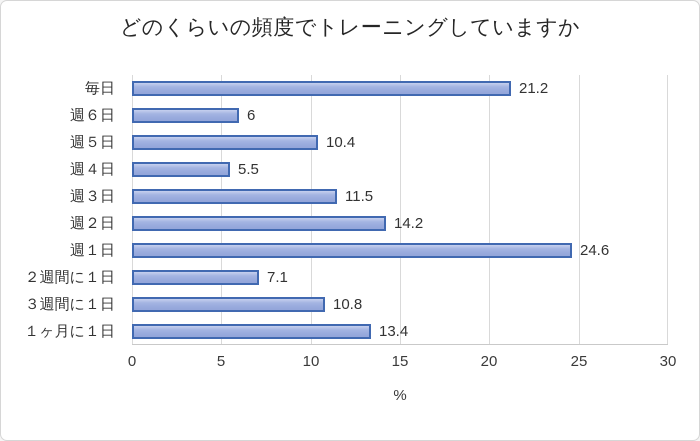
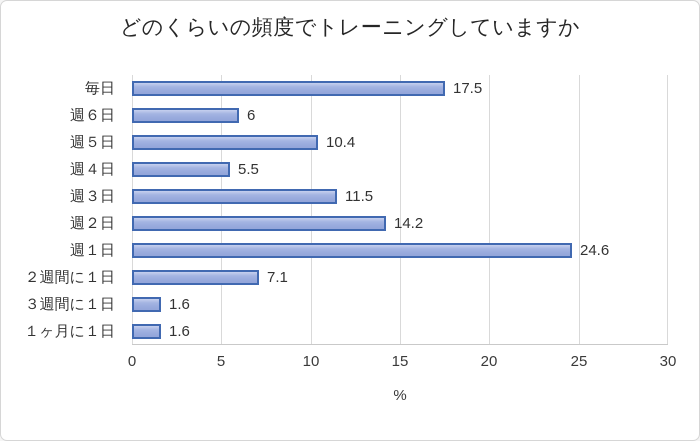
毎日: 21.2 -> 17.5
３週間に１日: 10.8 -> 1.6
１ヶ月に１日: 13.4 -> 1.6
